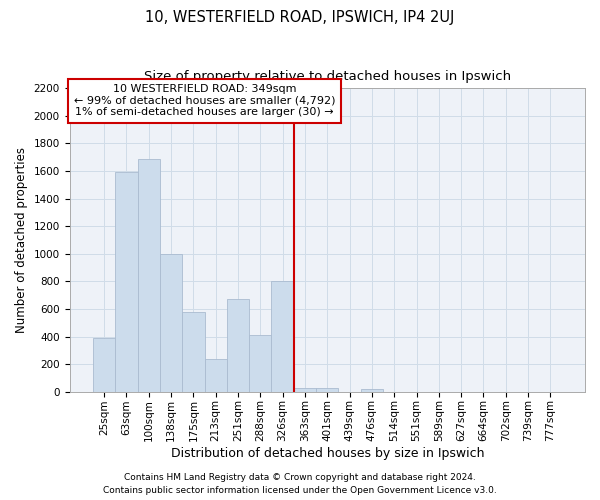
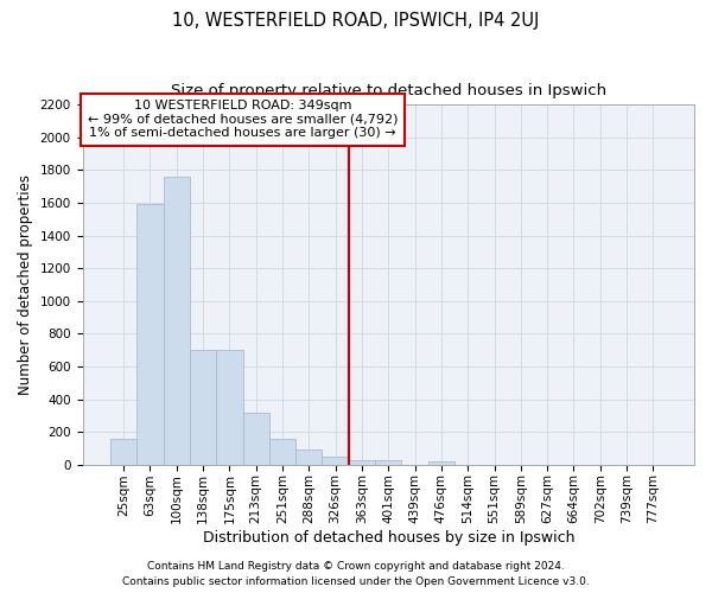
25sqm: 390 -> 160
100sqm: 1690 -> 1760
138sqm: 1000 -> 700
175sqm: 580 -> 700
213sqm: 240 -> 320
251sqm: 670 -> 160
288sqm: 410 -> 90
326sqm: 800 -> 50
